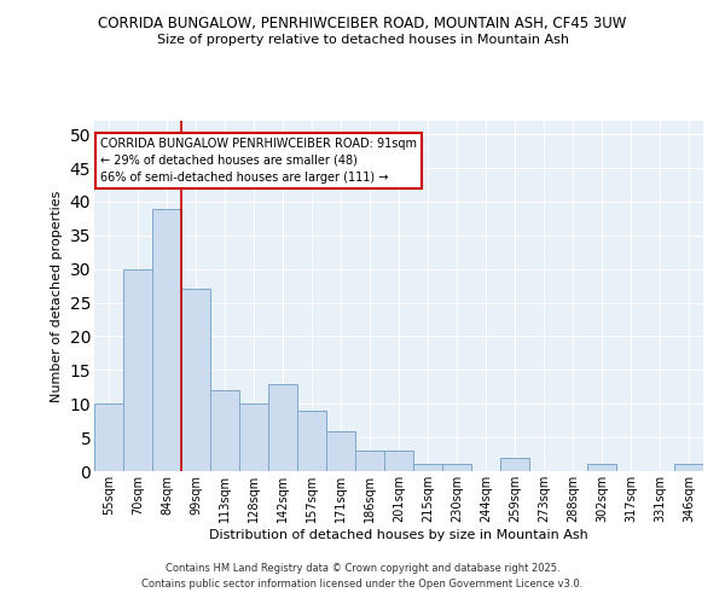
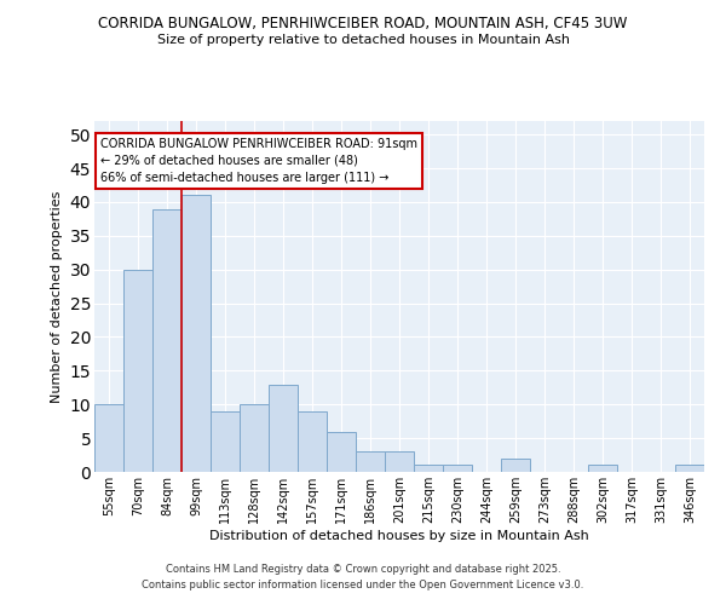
99sqm: 27 -> 41
113sqm: 12 -> 9
